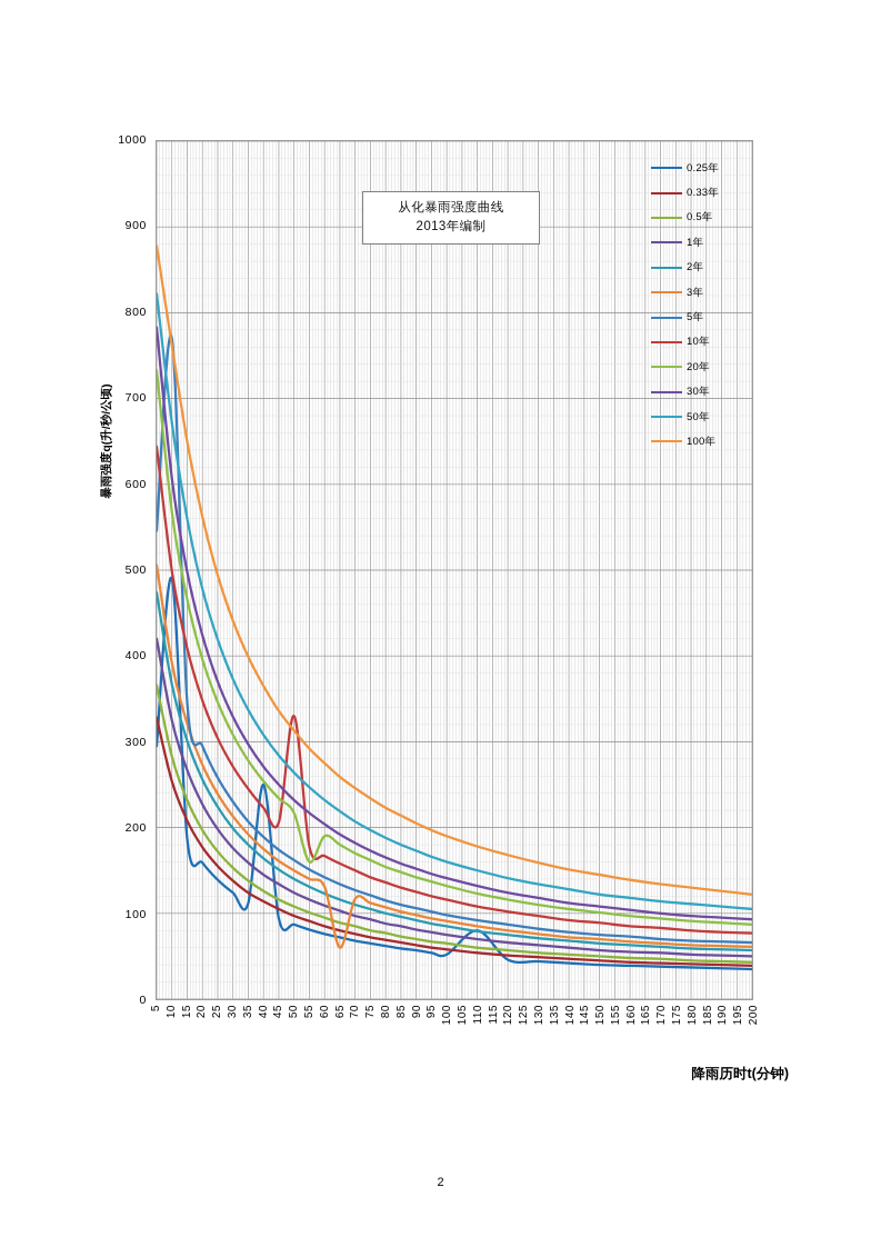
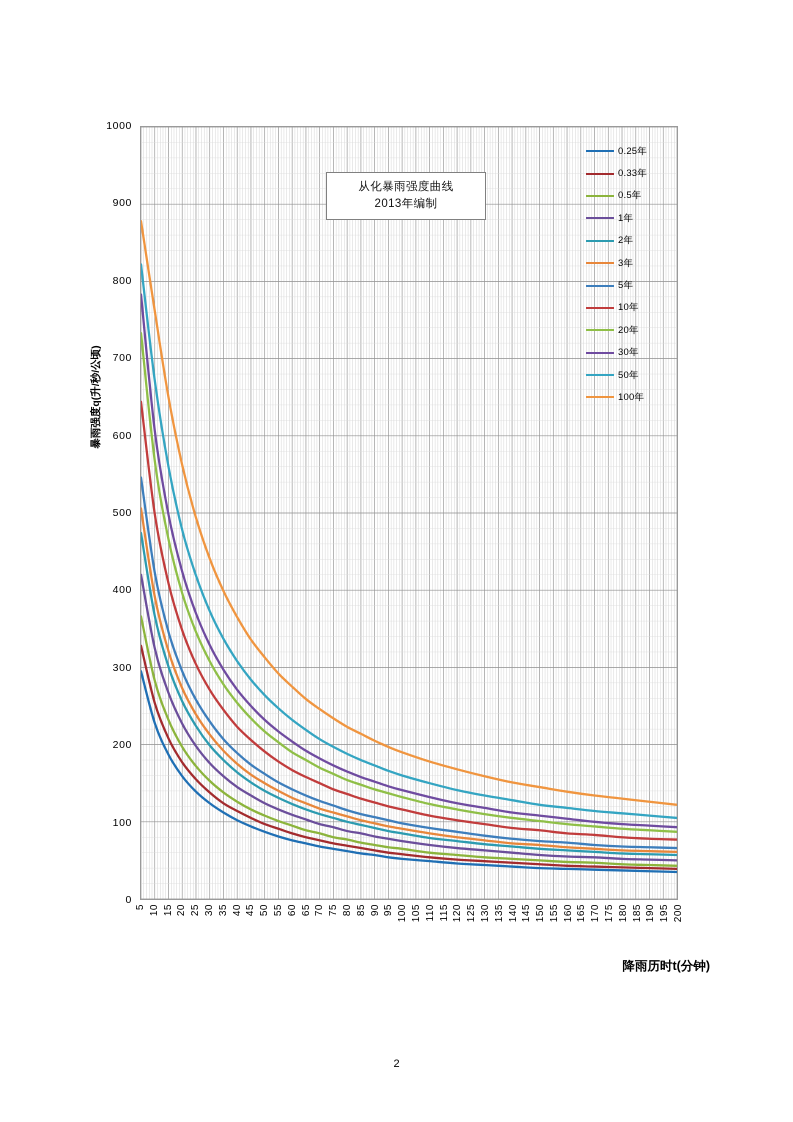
0.25年/10: 490 -> 230
5年/10: 770 -> 420
0.25年/40: 250 -> 100
10年/50: 330 -> 190
20年/55: 160 -> 200
3年/65: 60 -> 120
0.25年/110: 80 -> 50
